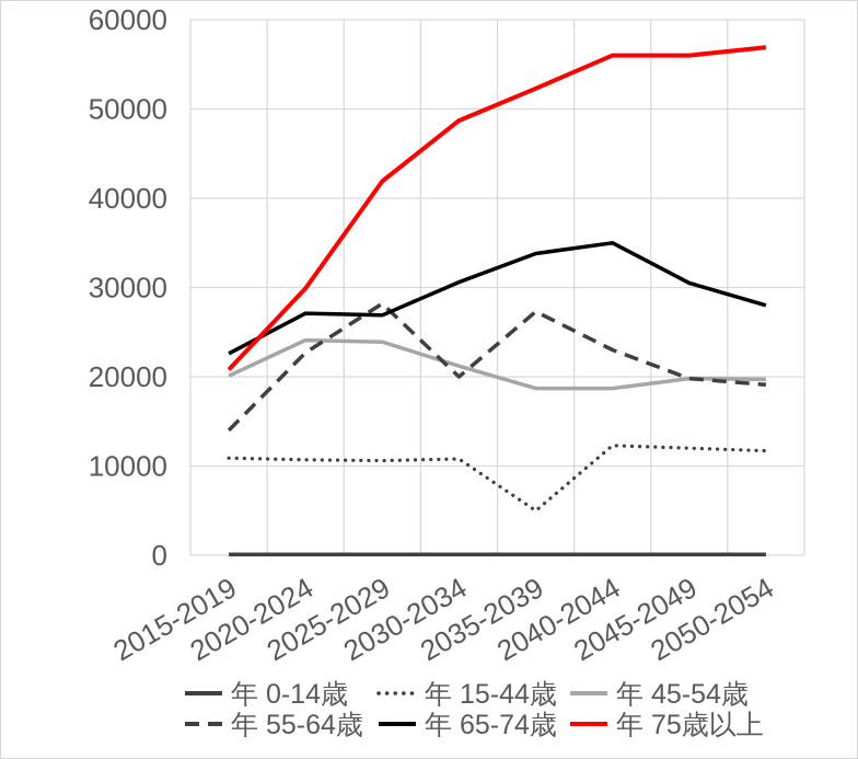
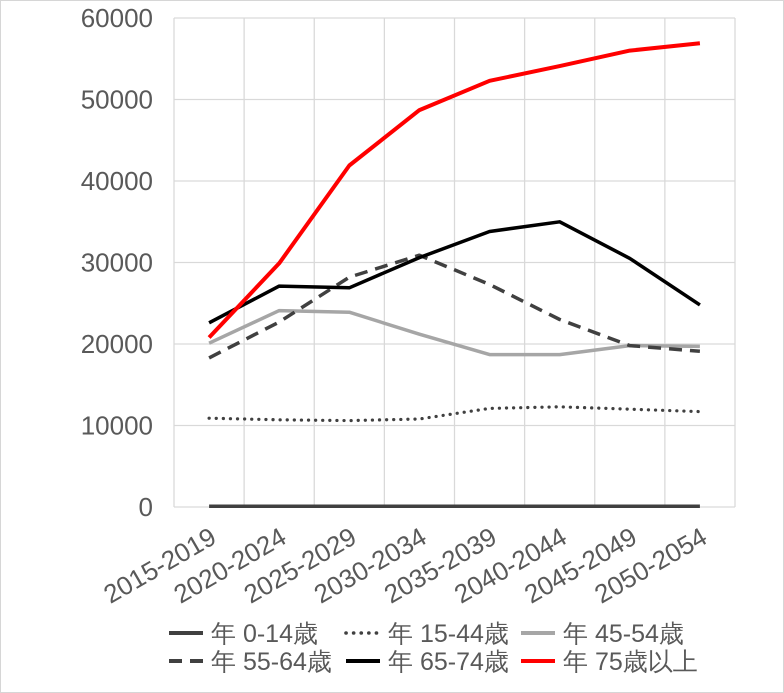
年 55-64歳/2015-2019: 14000 -> 18000
年 55-64歳/2030-2034: 20000 -> 31000
年 15-44歳/2035-2039: 5000 -> 12000
年 75歳以上/2040-2044: 56000 -> 54000
年 65-74歳/2050-2054: 28000 -> 25000
